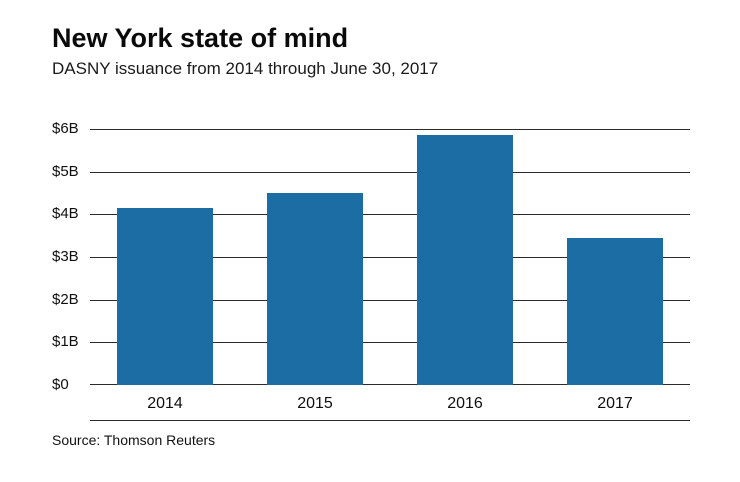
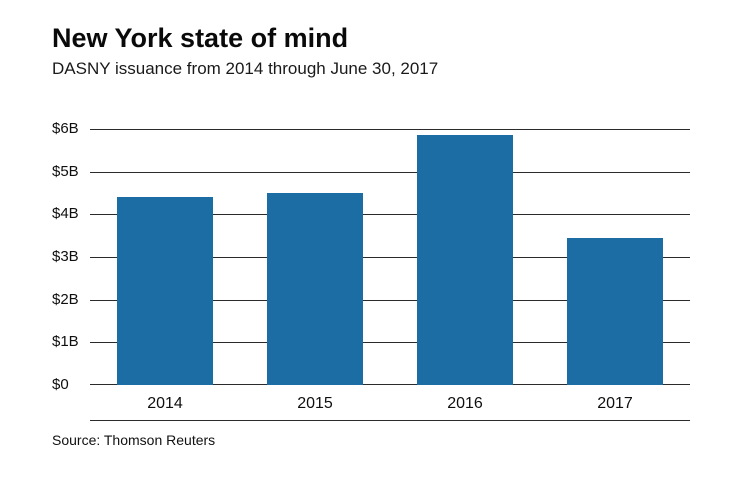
2014: $4.2B -> $4.4B
